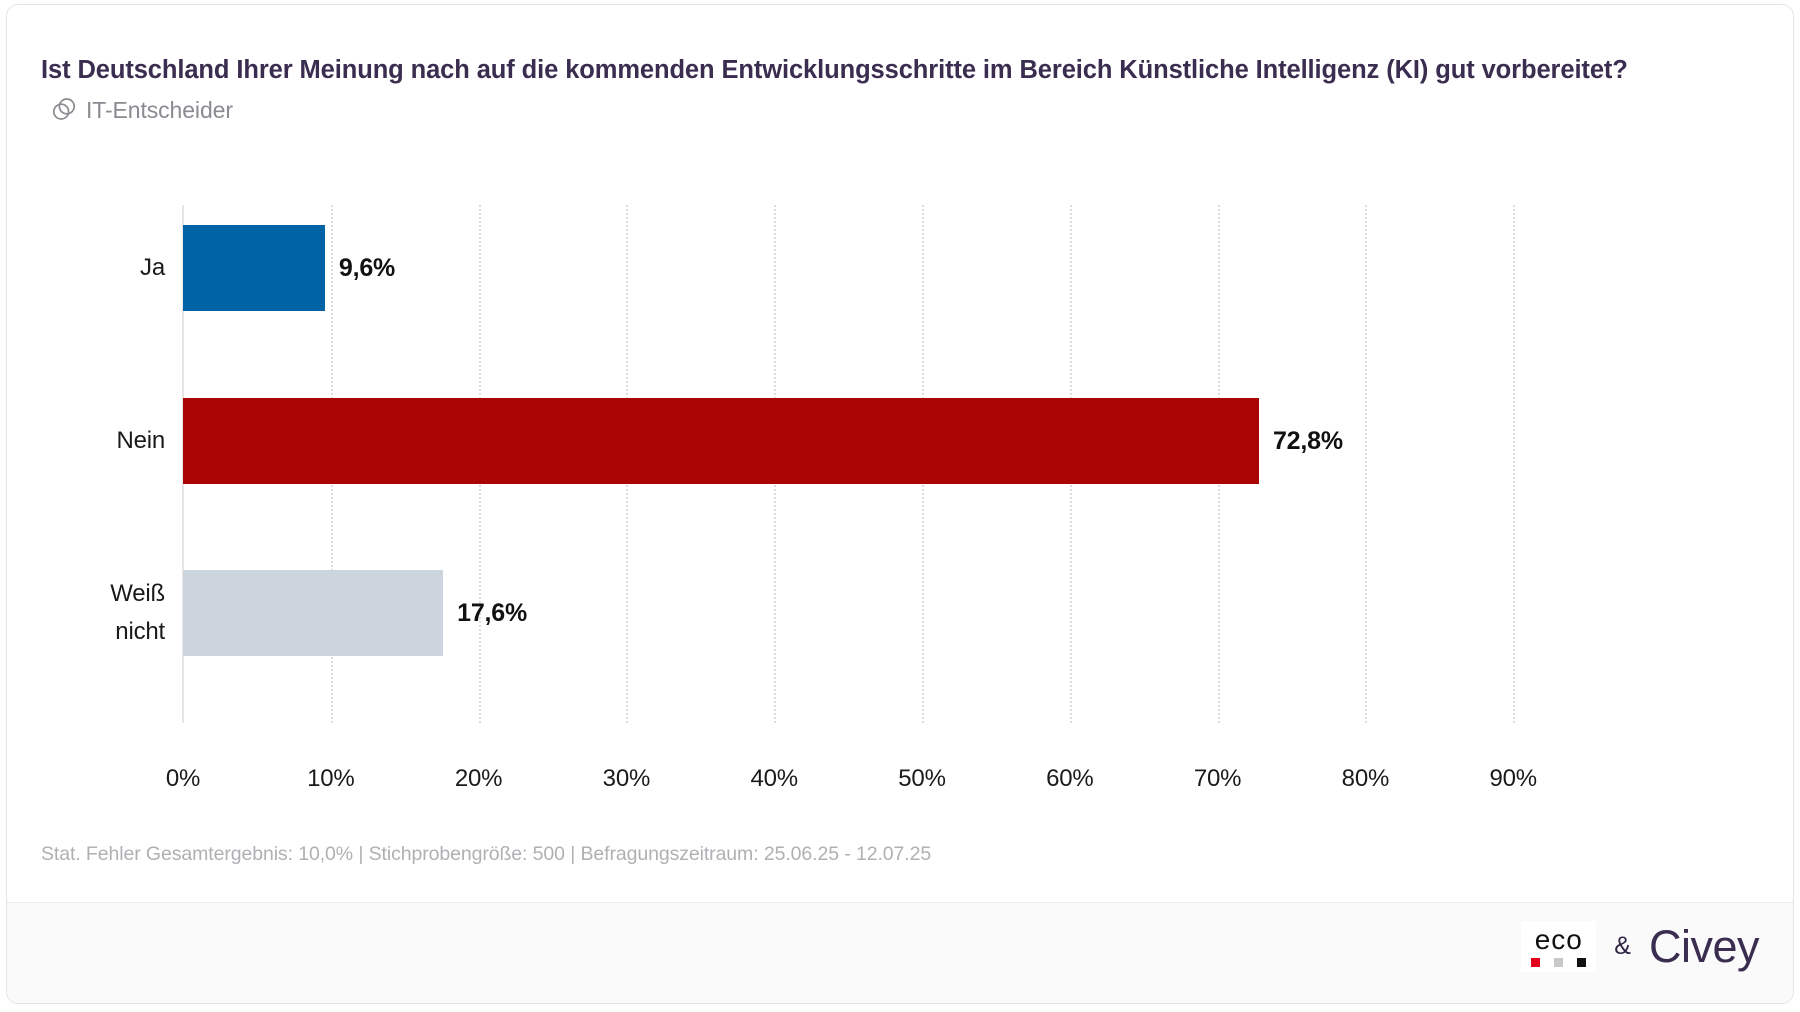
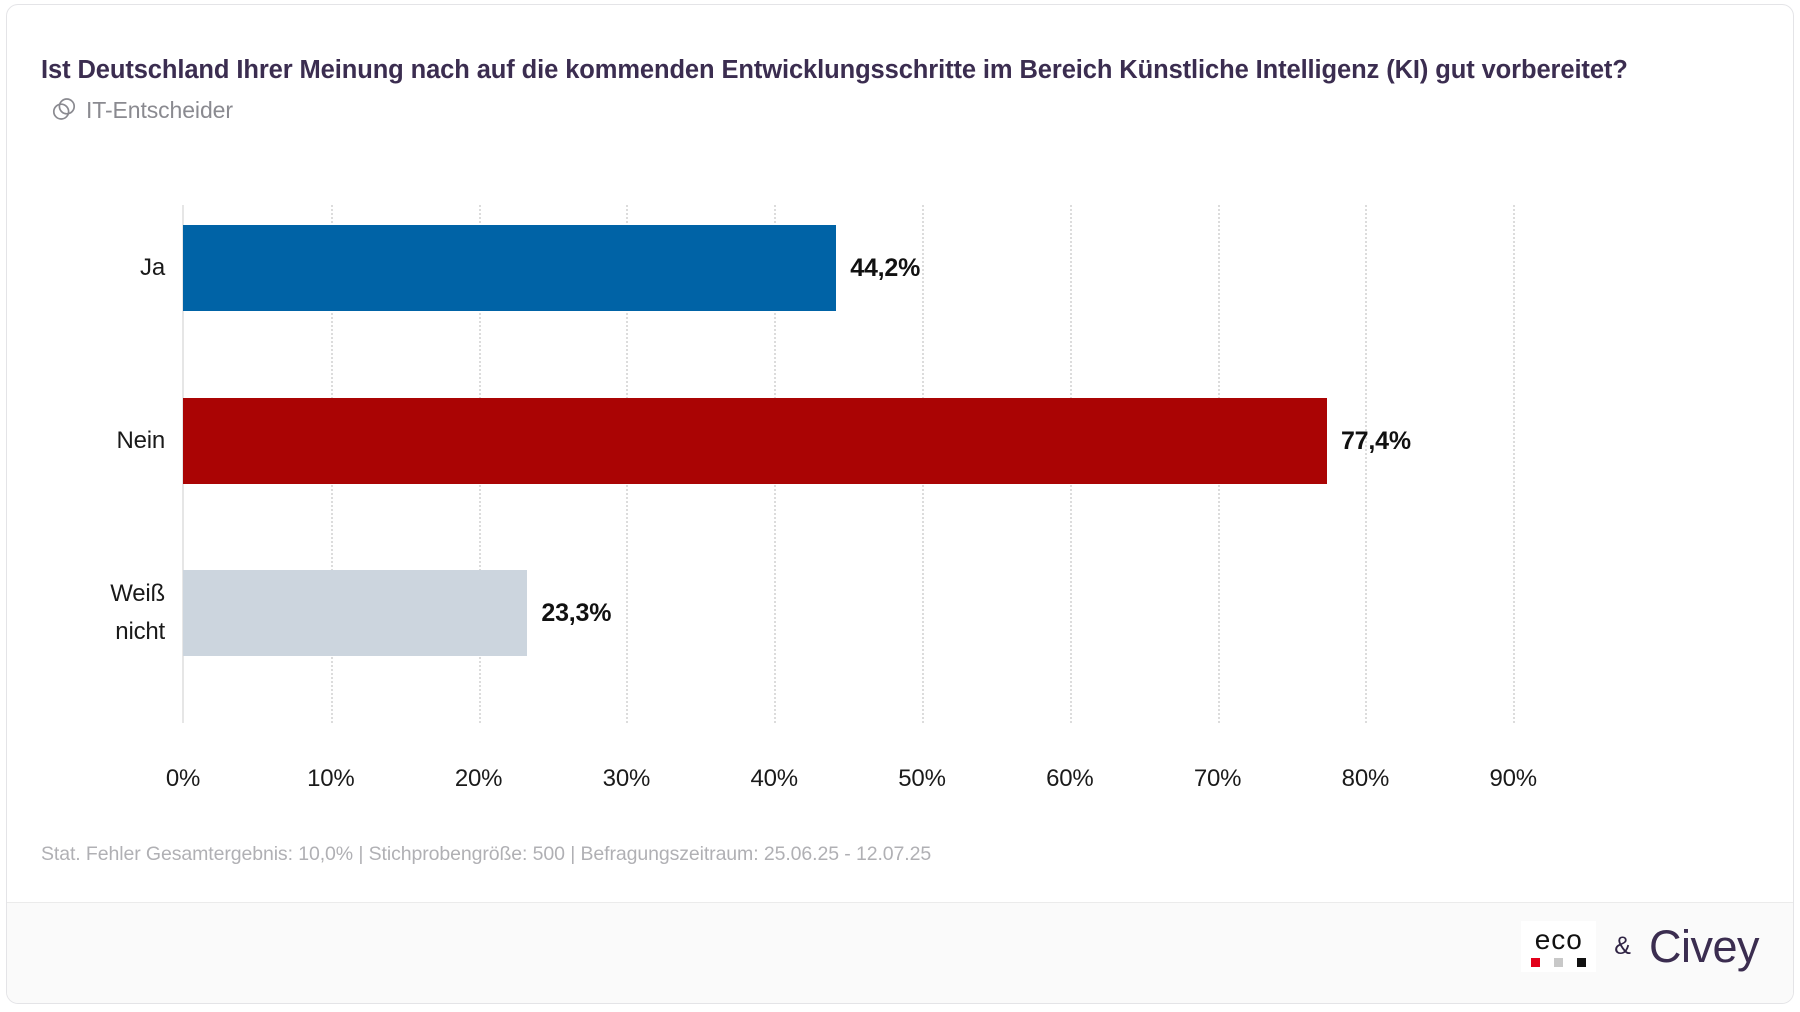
Ja: 9,6% -> 44,2%
Nein: 72,8% -> 77,4%
Weiß nicht: 17,6% -> 23,3%
